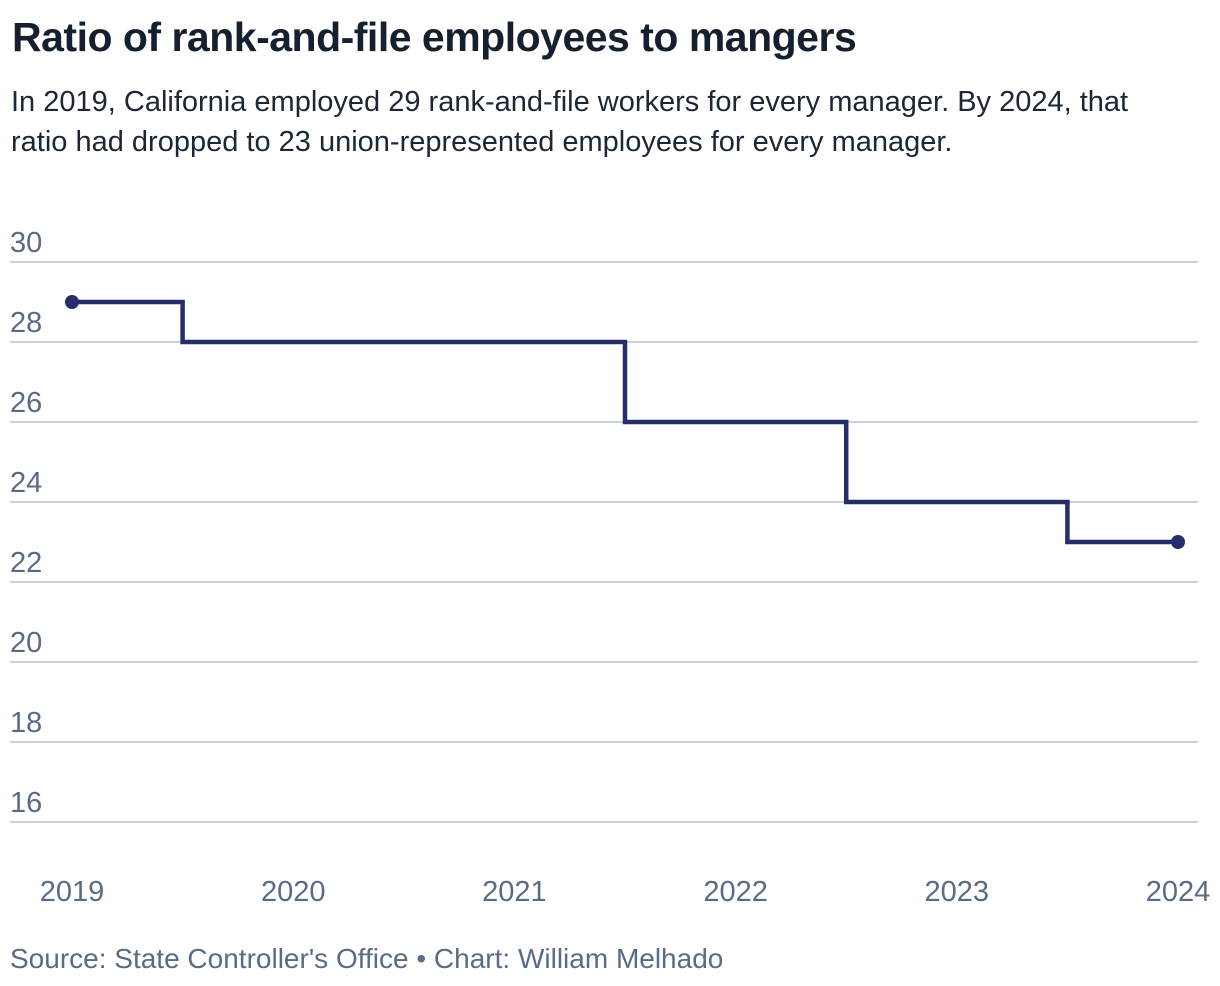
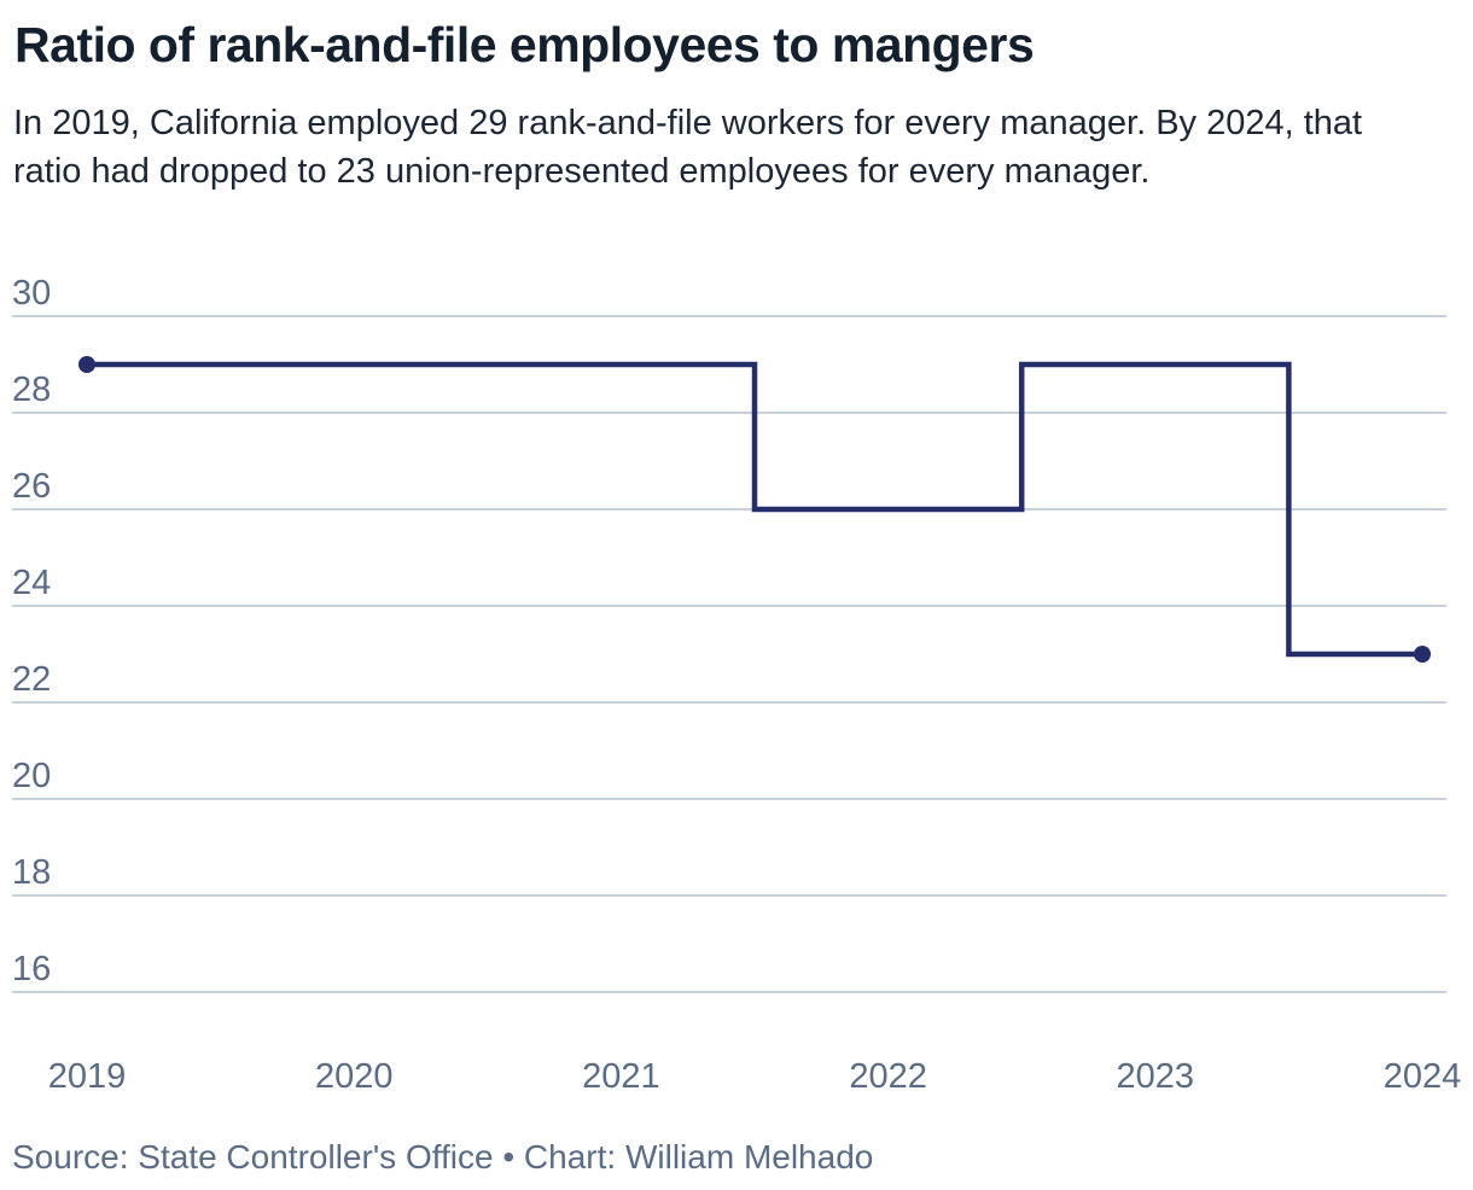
2020: 28 -> 29
2021: 28 -> 29
2023: 24 -> 29
